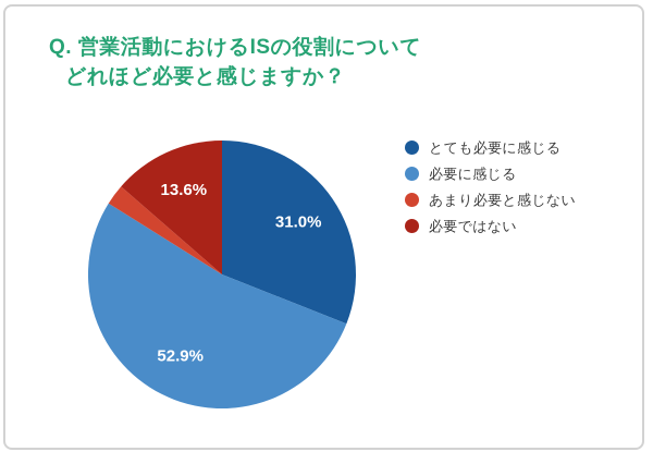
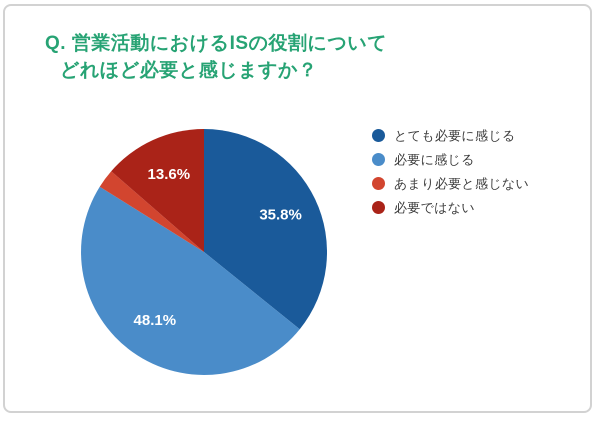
とても必要に感じる: 31.0% -> 35.8%
必要に感じる: 52.9% -> 48.1%
